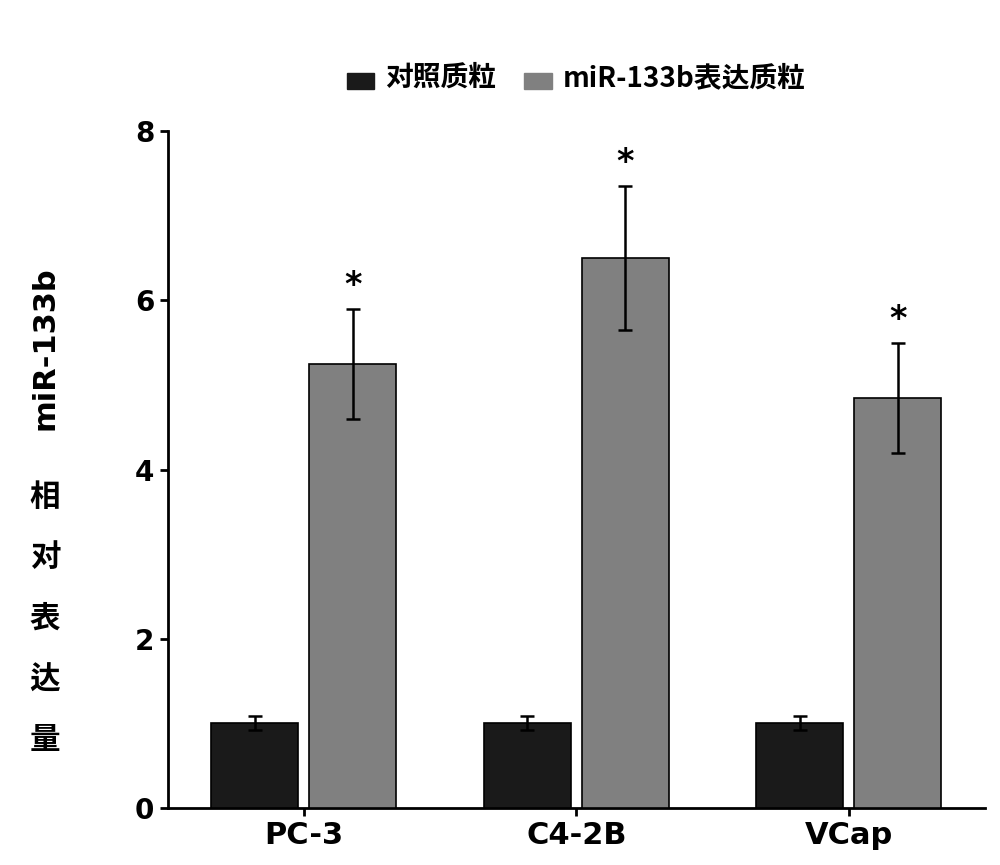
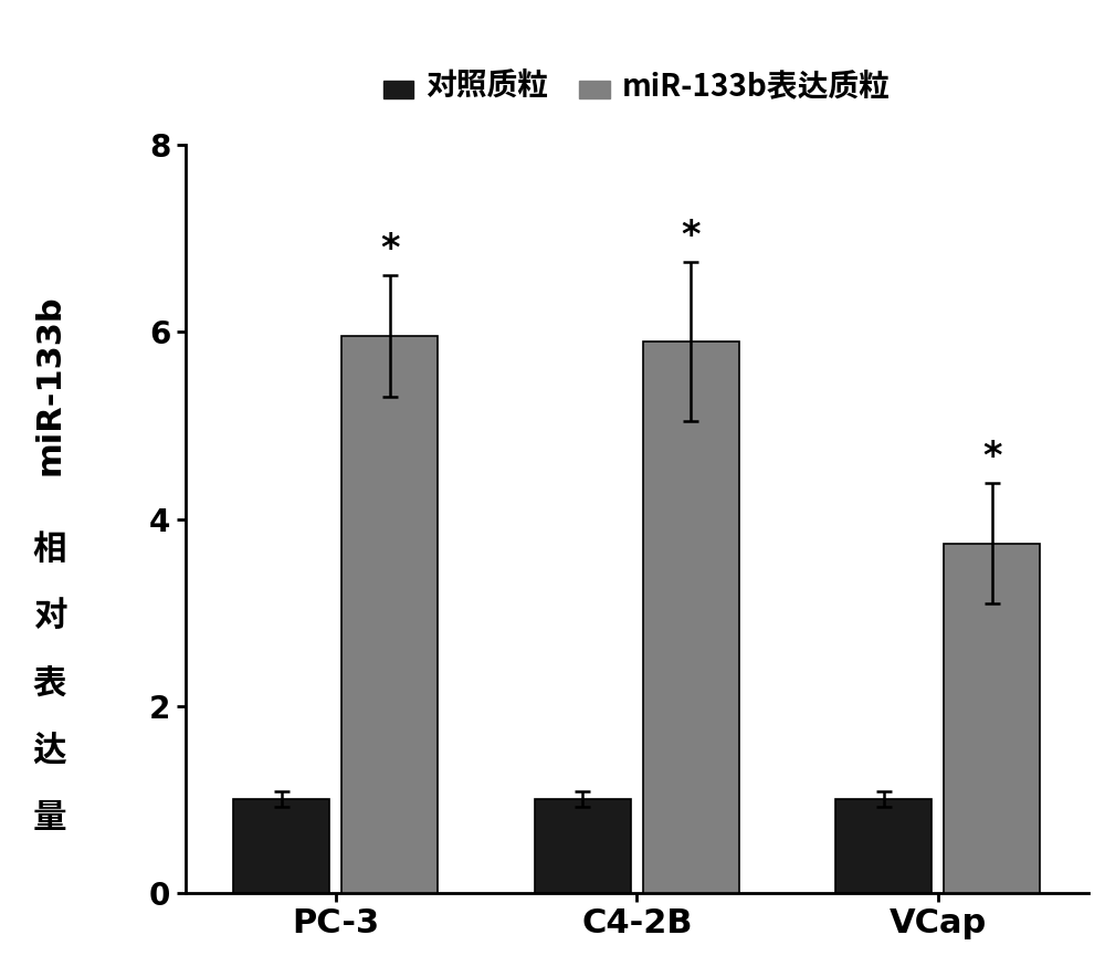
miR-133b表达质粒/PC-3: 5.25 -> 5.96
miR-133b表达质粒/C4-2B: 6.50 -> 5.90
miR-133b表达质粒/VCap: 4.85 -> 3.74
